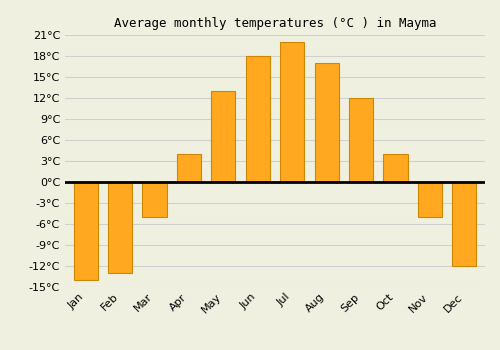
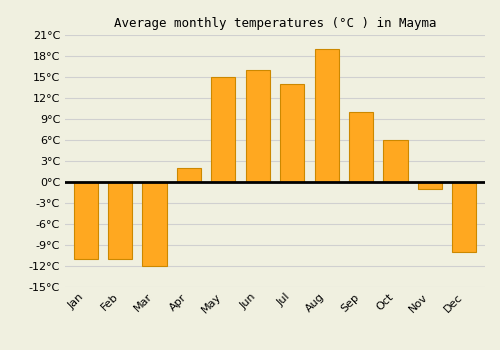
Jan: -14°C -> -11°C
Feb: -13°C -> -11°C
Mar: -5°C -> -12°C
Apr: 4°C -> 2°C
May: 13°C -> 15°C
Jun: 18°C -> 16°C
Jul: 20°C -> 14°C
Aug: 17°C -> 19°C
Sep: 12°C -> 10°C
Oct: 4°C -> 6°C
Nov: -5°C -> -1°C
Dec: -12°C -> -10°C
